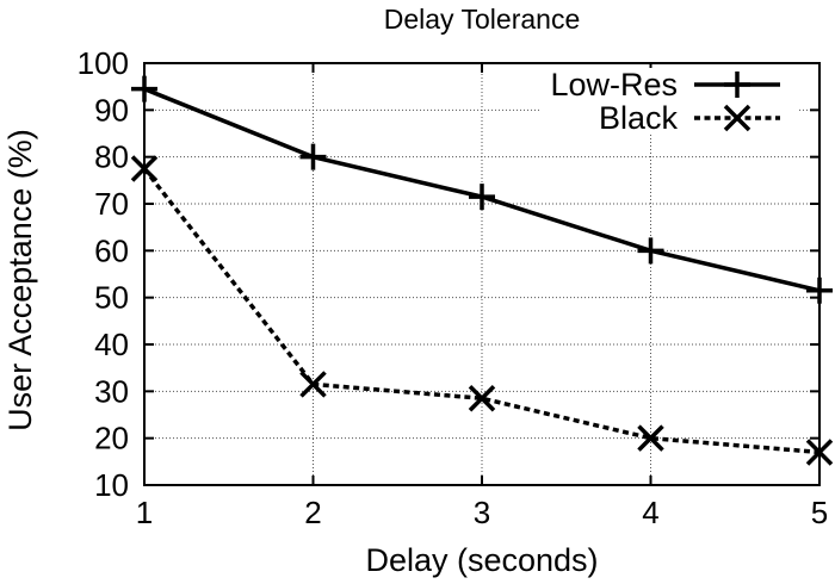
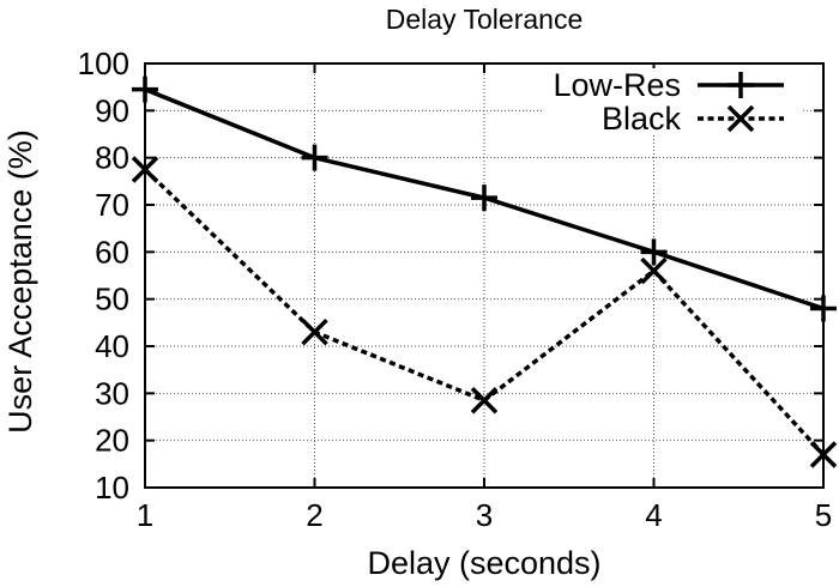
Black/2: 32 -> 43
Black/4: 20 -> 56
Low-Res/5: 52 -> 48
